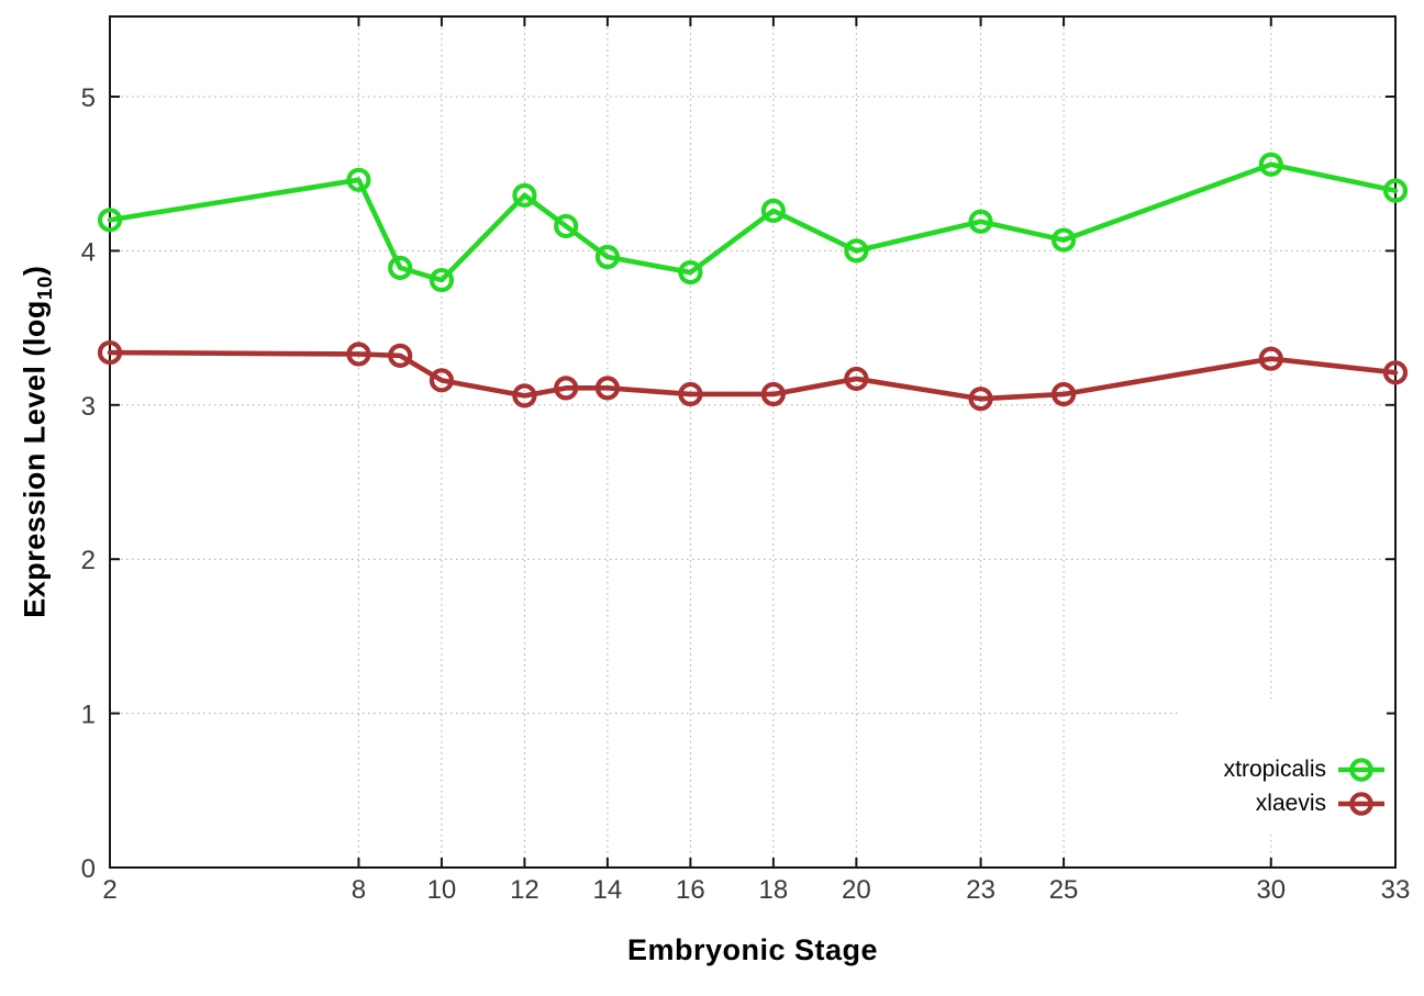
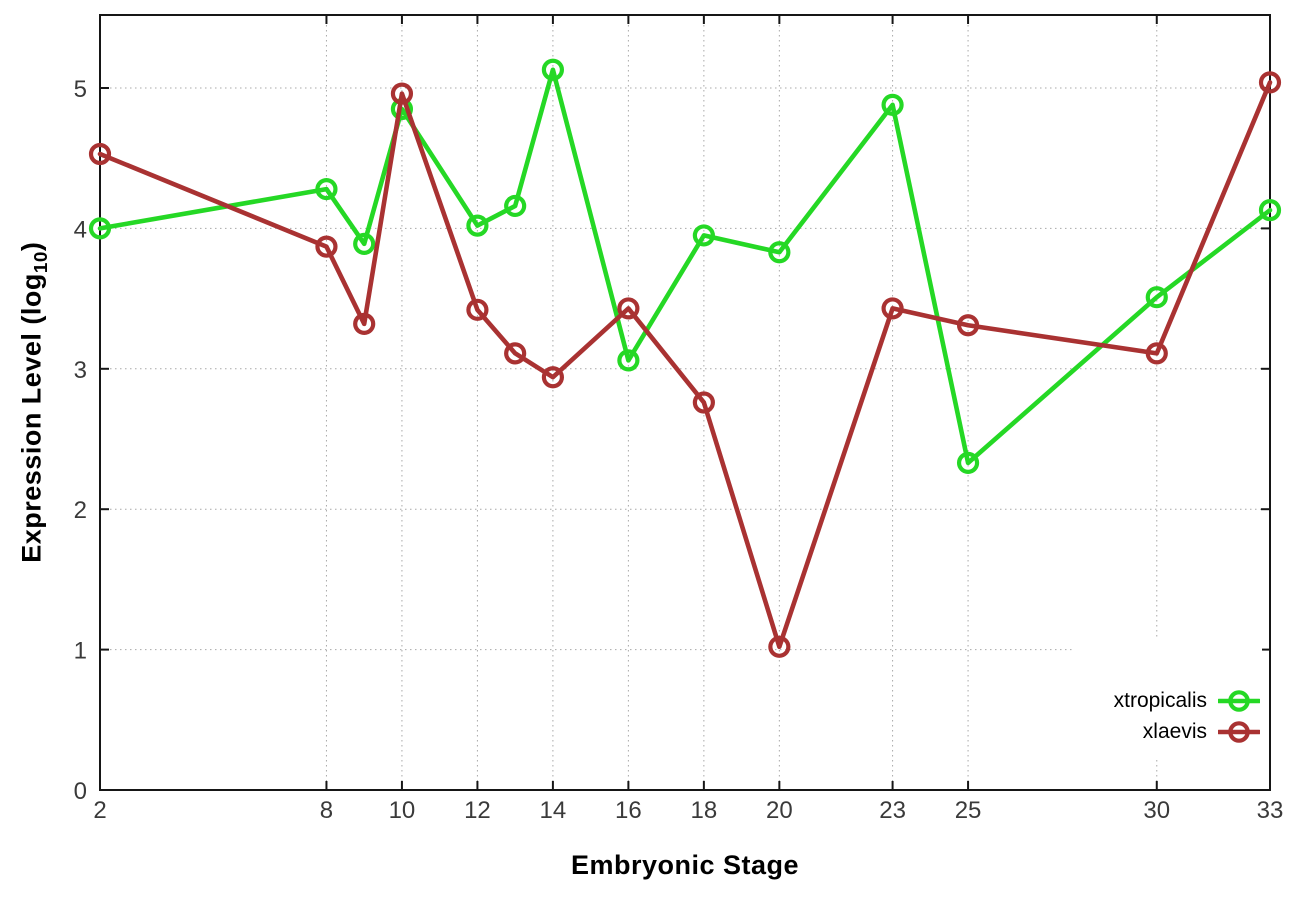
xtropicalis/2: 4.20 -> 4.00
xlaevis/2: 3.34 -> 4.53
xtropicalis/8: 4.46 -> 4.28
xlaevis/8: 3.33 -> 3.87
xtropicalis/10: 3.81 -> 4.85
xlaevis/10: 3.16 -> 4.96
xtropicalis/12: 4.36 -> 4.02
xlaevis/12: 3.06 -> 3.42
xtropicalis/14: 3.96 -> 5.13
xlaevis/14: 3.11 -> 2.94
xtropicalis/16: 3.86 -> 3.06
xlaevis/16: 3.07 -> 3.43
xtropicalis/18: 4.26 -> 3.95
xlaevis/18: 3.07 -> 2.76
xtropicalis/20: 4.00 -> 3.83
xlaevis/20: 3.17 -> 1.02
xtropicalis/23: 4.19 -> 4.88
xlaevis/23: 3.04 -> 3.43
xtropicalis/25: 4.07 -> 2.33
xlaevis/25: 3.07 -> 3.31
xtropicalis/30: 4.56 -> 3.51
xlaevis/30: 3.30 -> 3.11
xtropicalis/33: 4.39 -> 4.13
xlaevis/33: 3.21 -> 5.04
